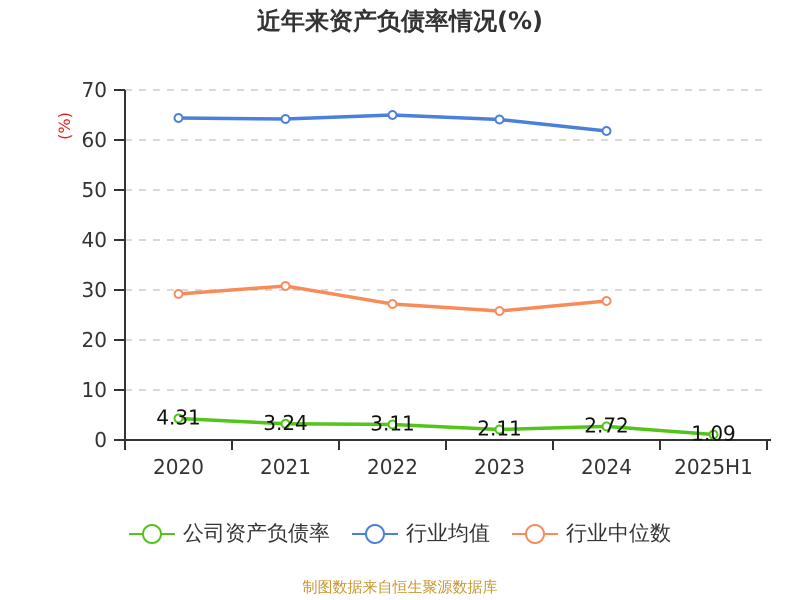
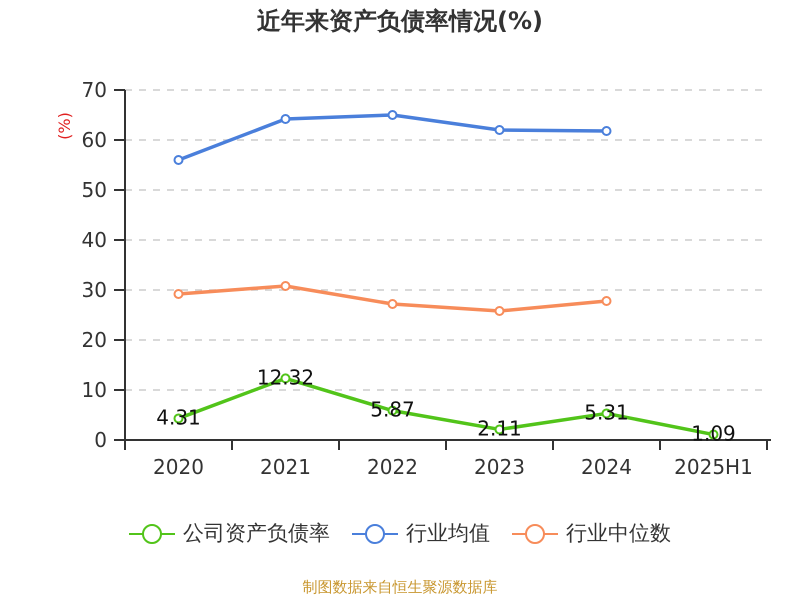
行业均值/2020: 64 -> 56
公司资产负债率/2021: 3.24 -> 12.32
公司资产负债率/2022: 3.11 -> 5.87
行业均值/2023: 64 -> 62
公司资产负债率/2024: 2.72 -> 5.31
